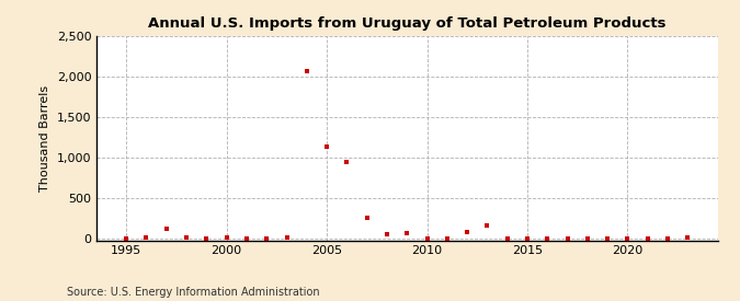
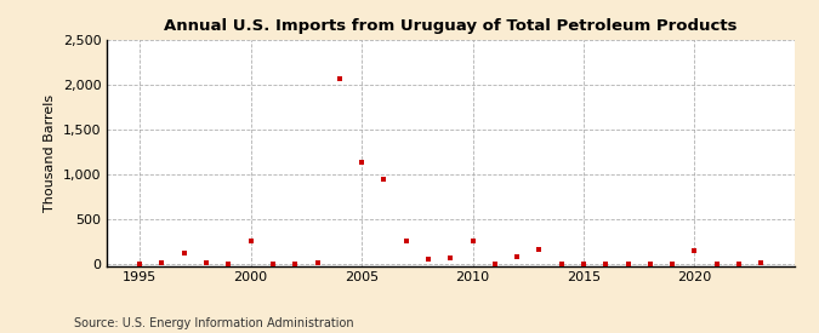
2000: 0 -> 260
2010: 0 -> 260
2020: 0 -> 140
